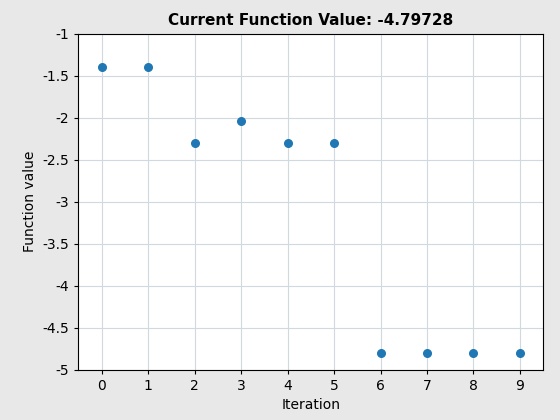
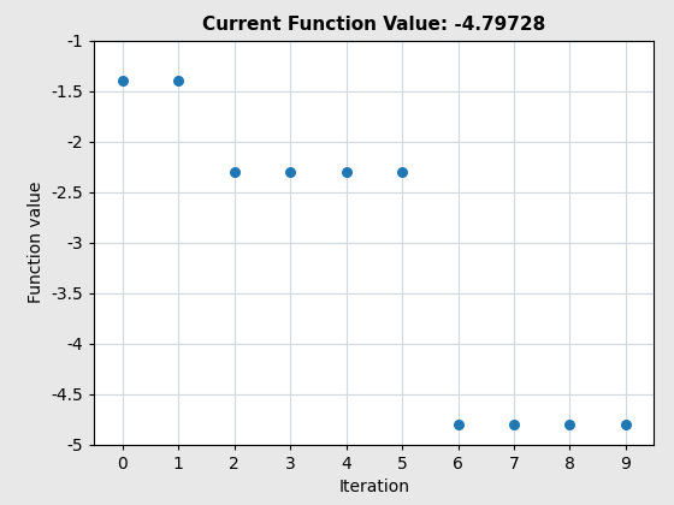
3: -2.04 -> -2.30
